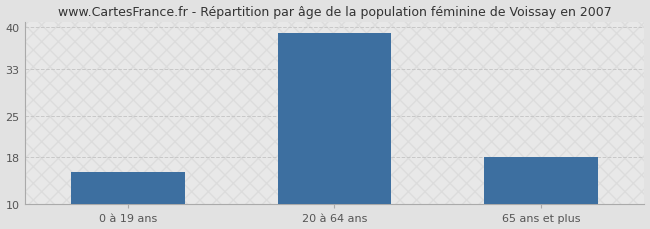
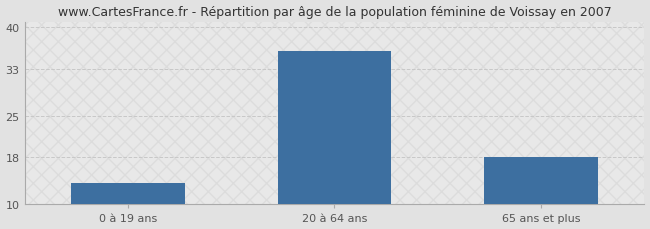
0 à 19 ans: 15.5 -> 13.6
20 à 64 ans: 39.0 -> 36.0
